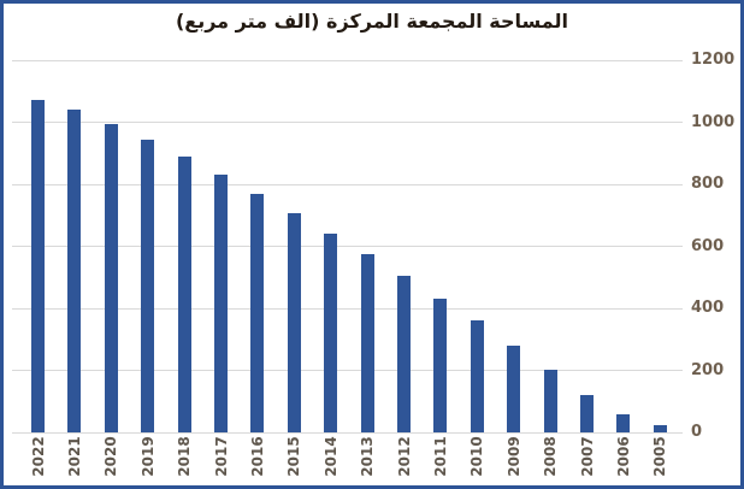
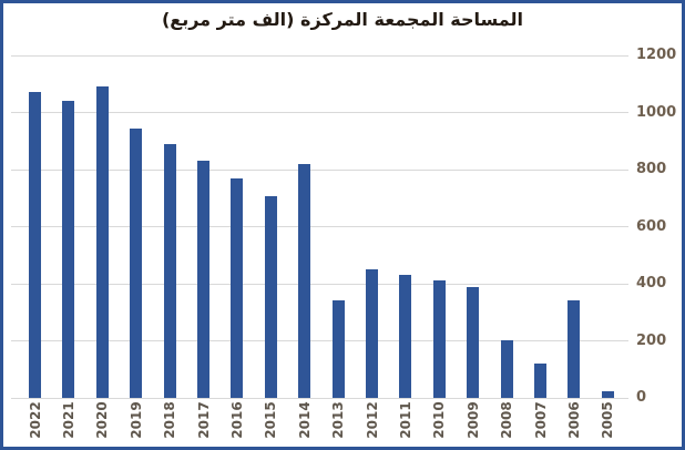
2020: 1000 -> 1090
2014: 640 -> 820
2013: 580 -> 340
2012: 500 -> 450
2010: 360 -> 410
2009: 280 -> 390
2006: 60 -> 340
